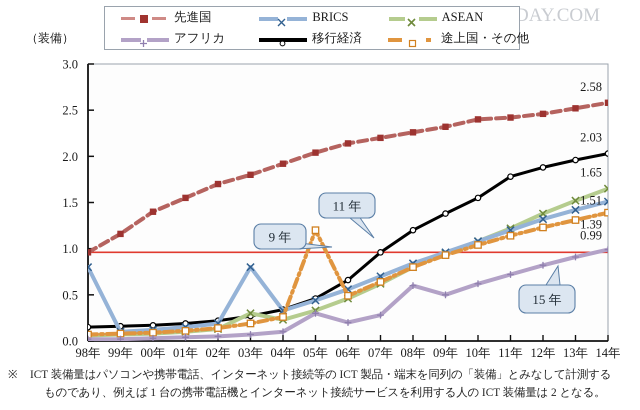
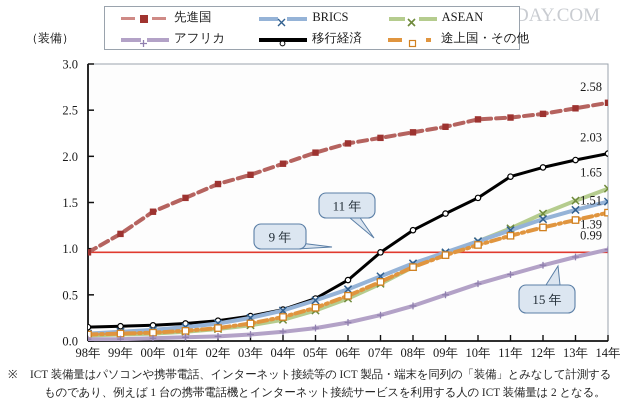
BRICS/98年: 0.8 -> 0.1
ASEAN/03年: 0.3 -> 0.2
BRICS/03年: 0.8 -> 0.2
途上国・その他/05年: 1.2 -> 0.4
アフリカ/05年: 0.3 -> 0.1
アフリカ/08年: 0.6 -> 0.4
